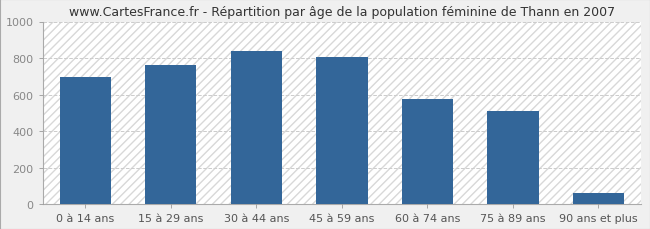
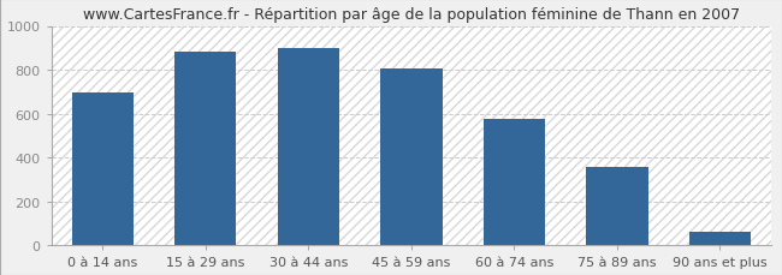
15 à 29 ans: 760 -> 880
30 à 44 ans: 840 -> 900
75 à 89 ans: 510 -> 360
